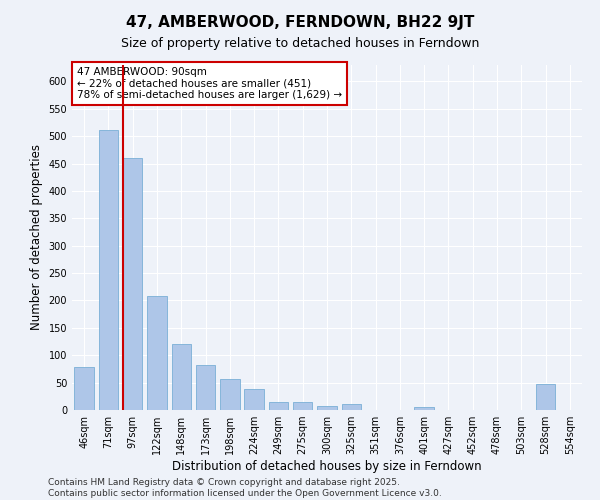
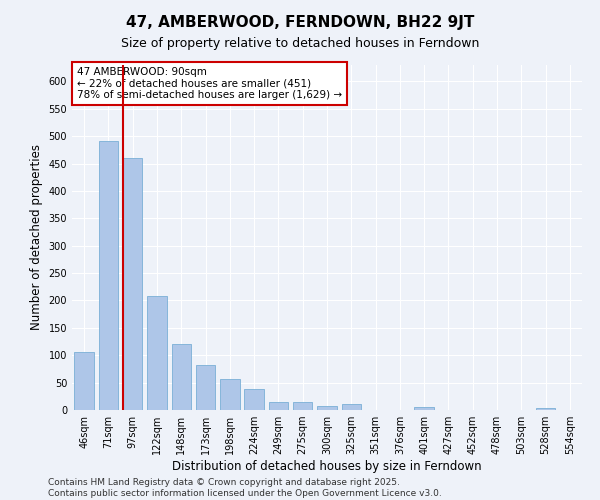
46sqm: 78 -> 106
71sqm: 512 -> 492
528sqm: 48 -> 3
